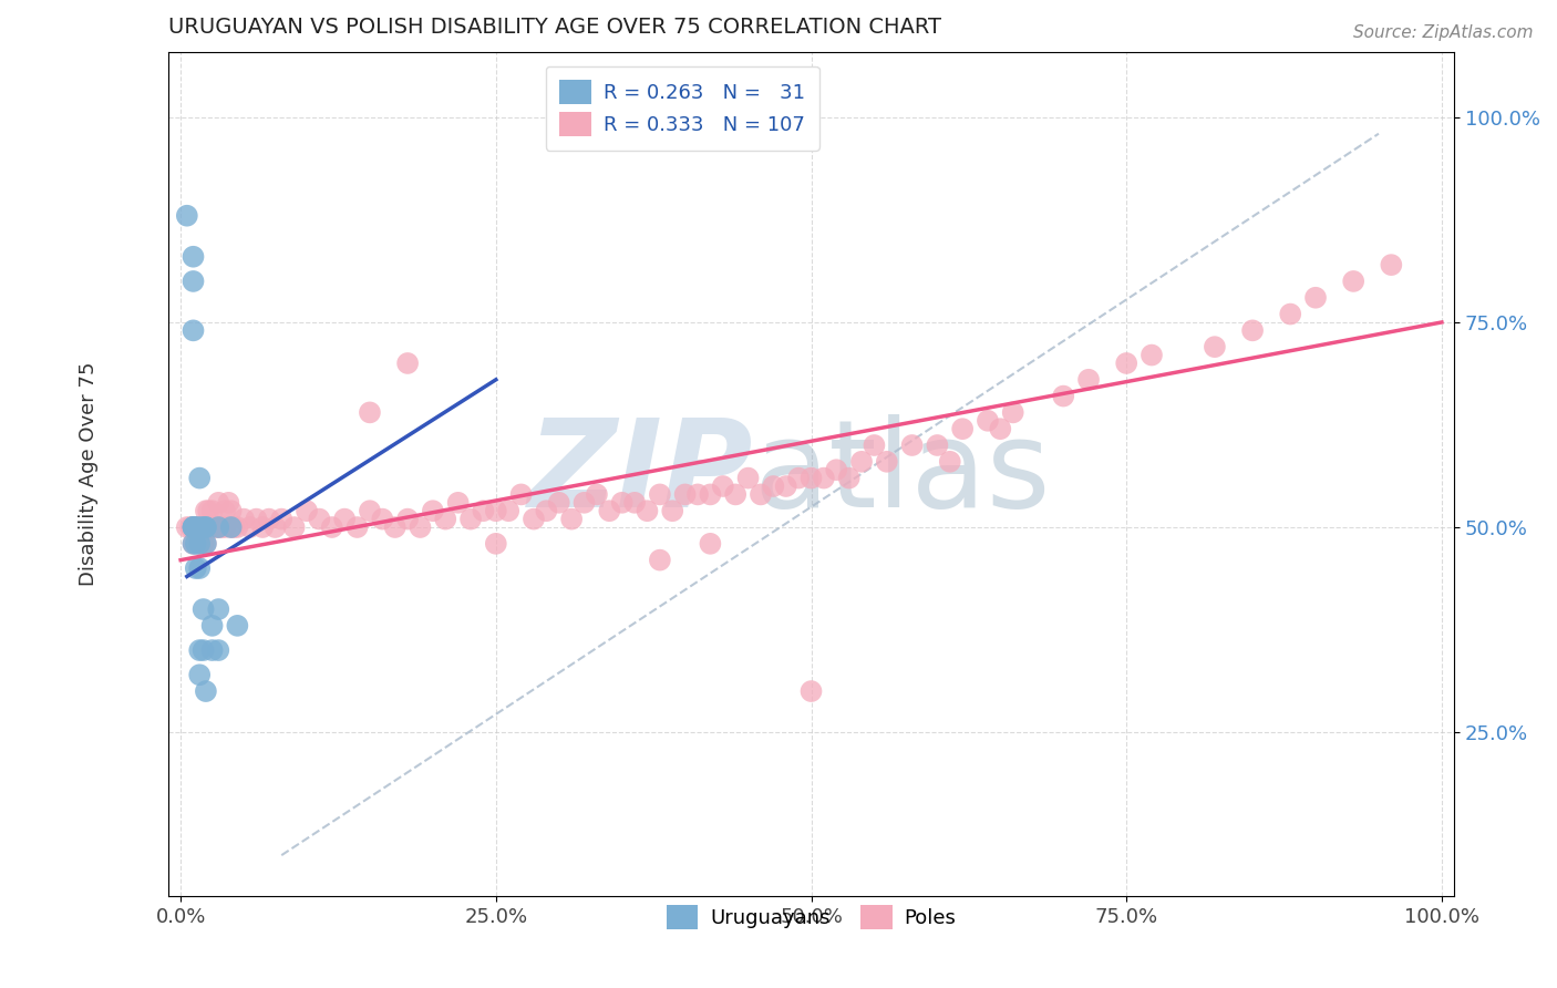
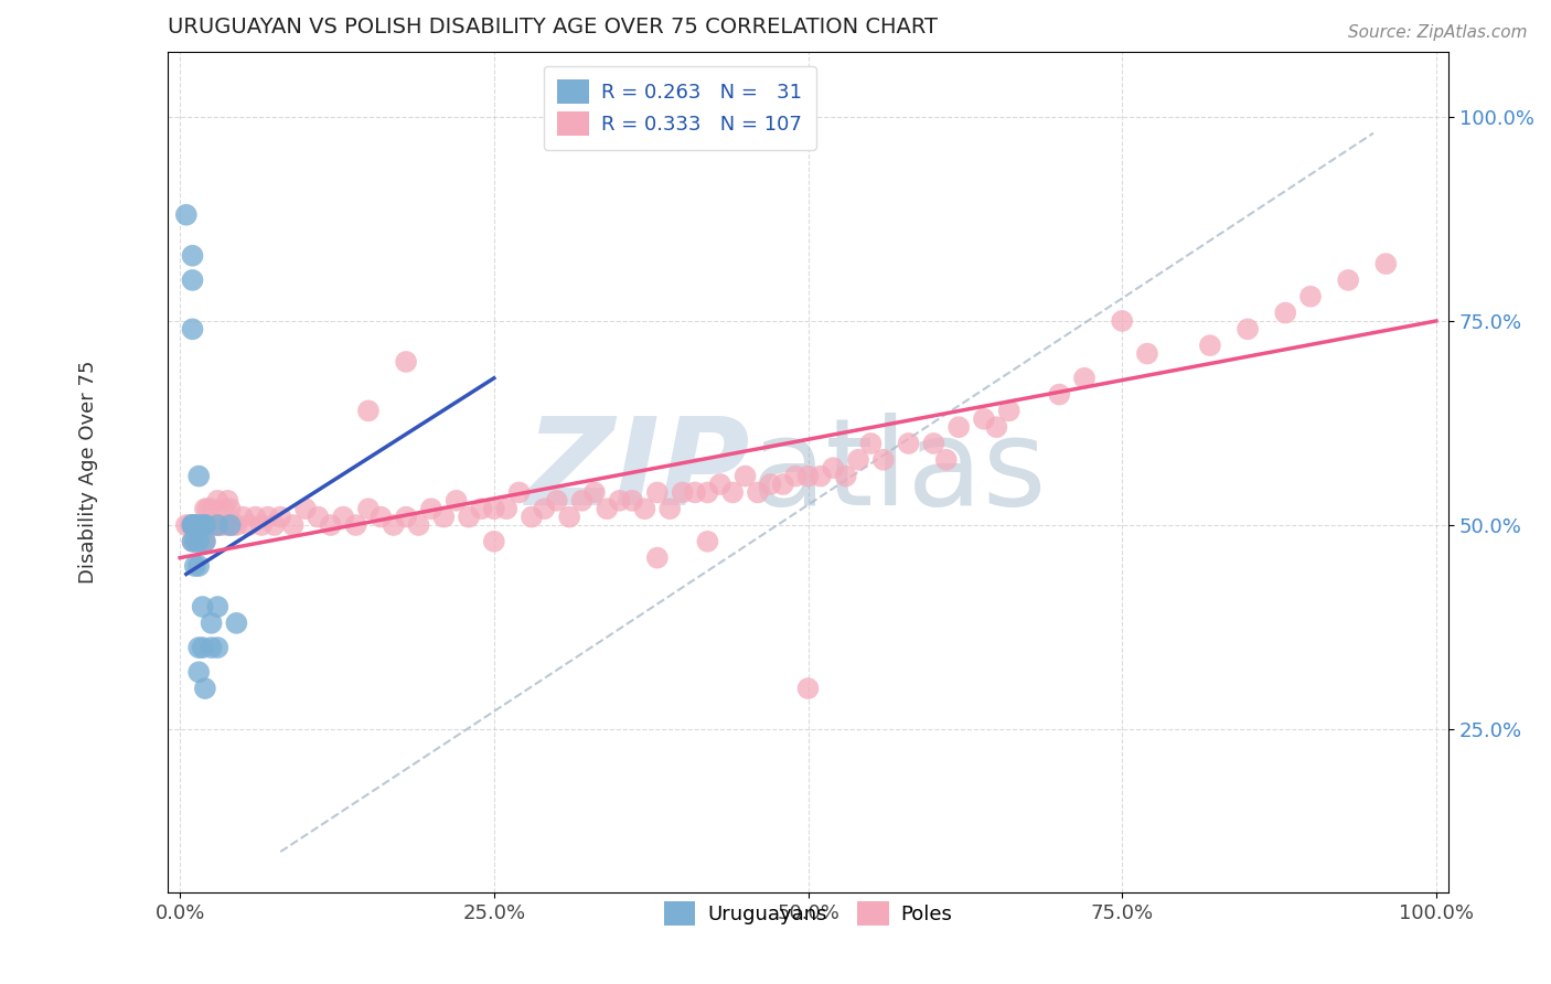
Poles/75.0%: 70% -> 75%
